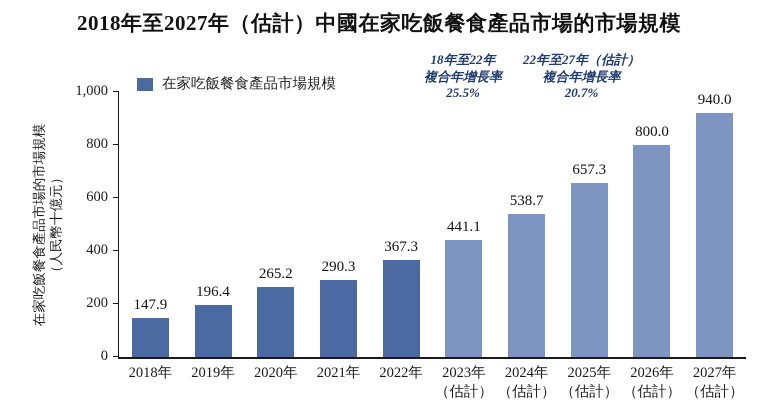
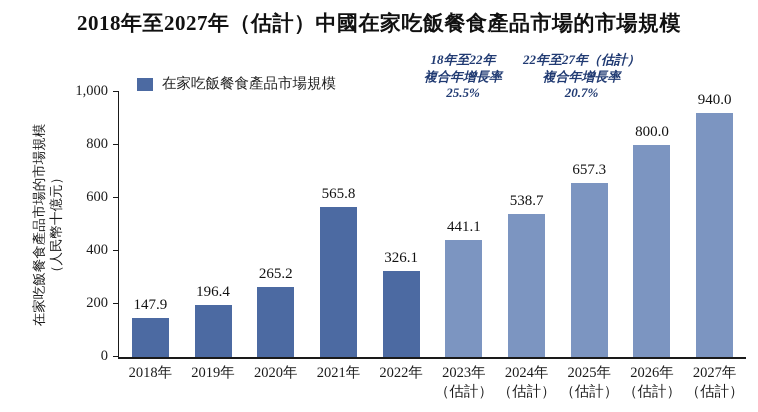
2021年: 290.3 -> 565.8
2022年: 367.3 -> 326.1
